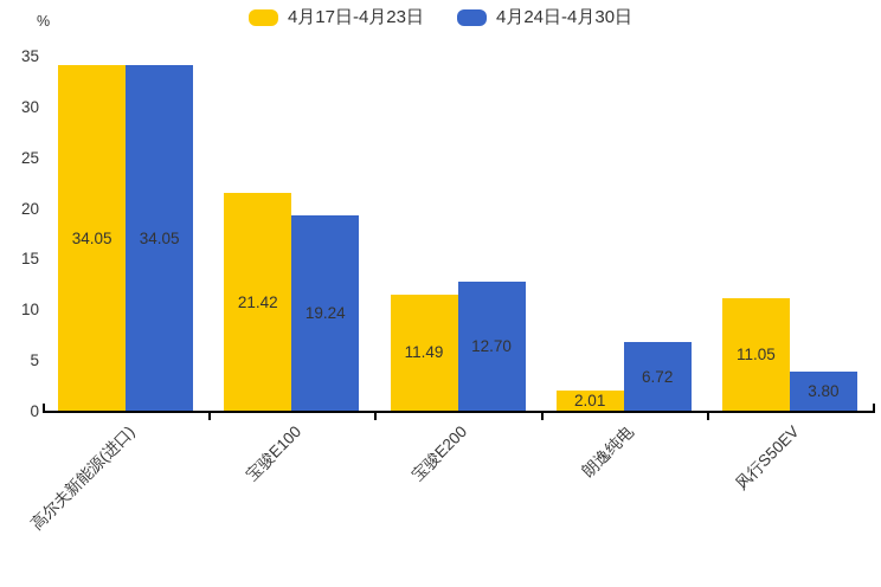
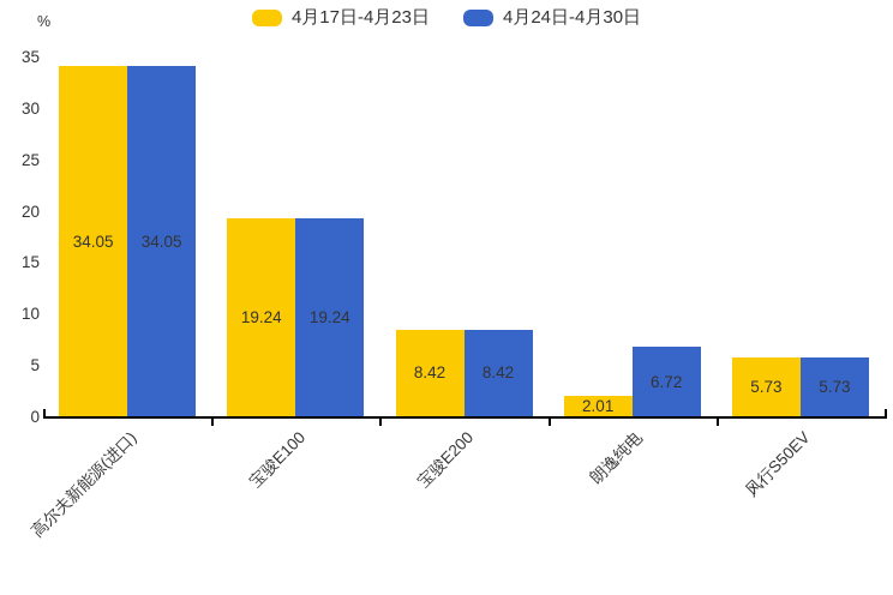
4月17日-4月23日/宝骏E100: 21.42 -> 19.24
4月17日-4月23日/宝骏E200: 11.49 -> 8.42
4月24日-4月30日/宝骏E200: 12.70 -> 8.42
4月17日-4月23日/风行S50EV: 11.05 -> 5.73
4月24日-4月30日/风行S50EV: 3.80 -> 5.73
